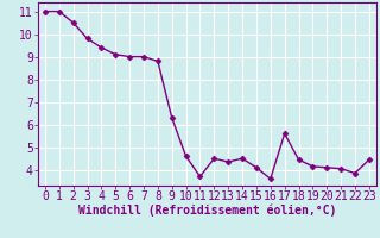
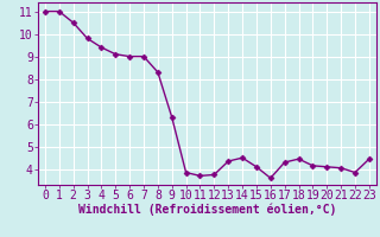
8: 8.8 -> 8.3
10: 4.6 -> 3.9
12: 4.5 -> 3.8
17: 5.6 -> 4.3
